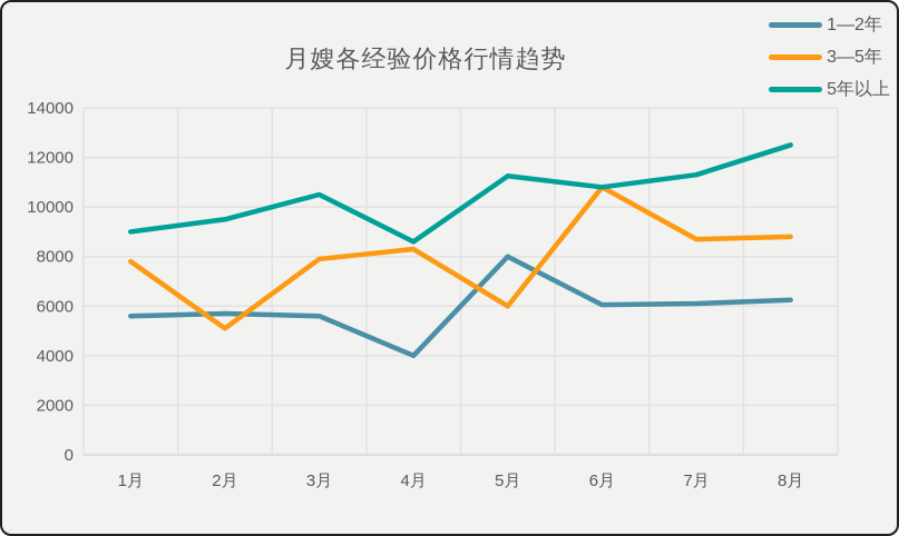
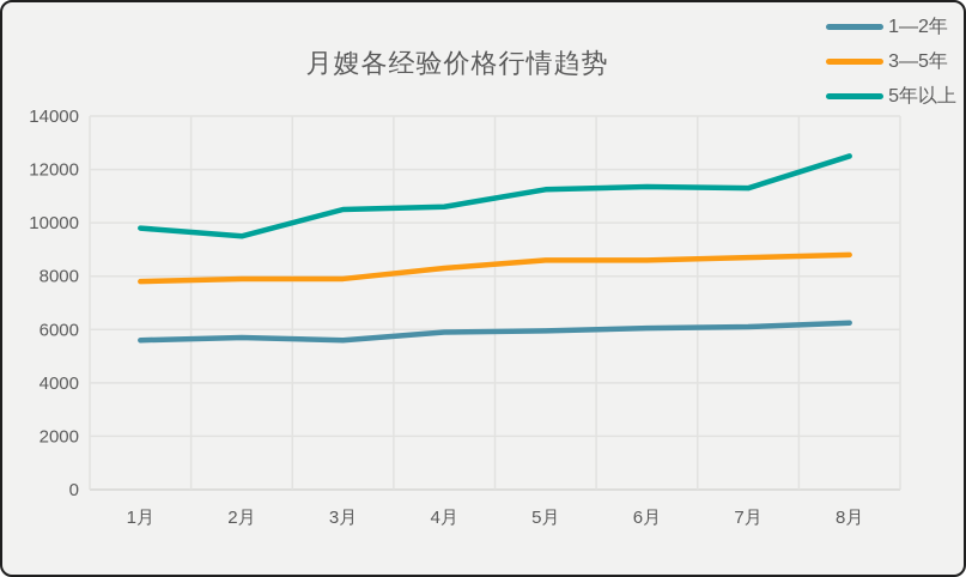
5年以上/1月: 9000 -> 9800
3—5年/2月: 5100 -> 7900
1—2年/4月: 4000 -> 5900
5年以上/4月: 8600 -> 10600
1—2年/5月: 8000 -> 6000
3—5年/5月: 6000 -> 8600
3—5年/6月: 10800 -> 8600
5年以上/6月: 10800 -> 11400
